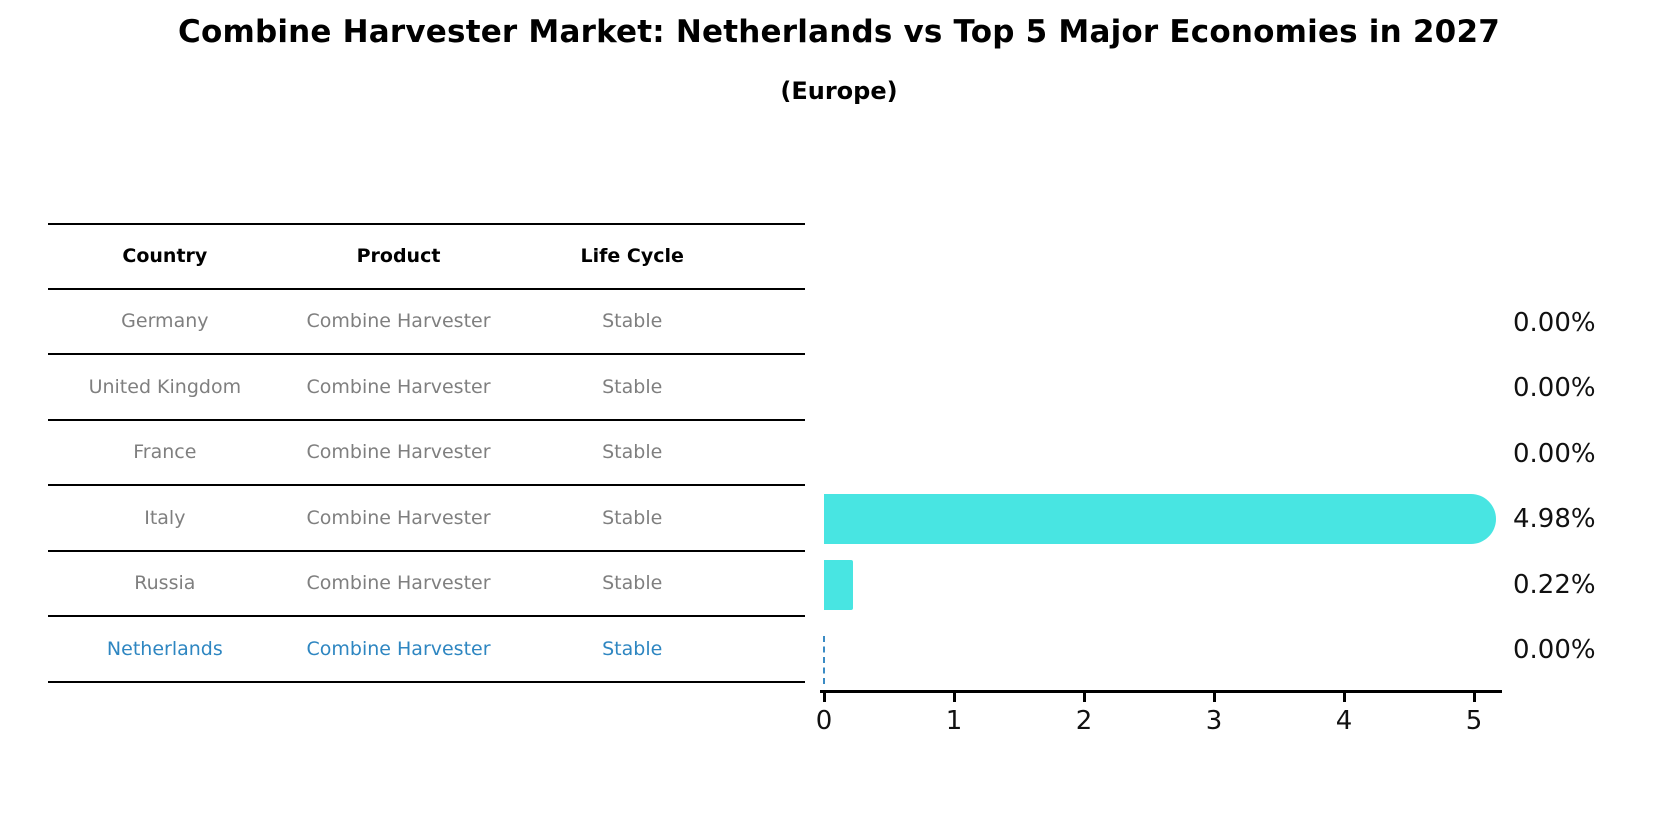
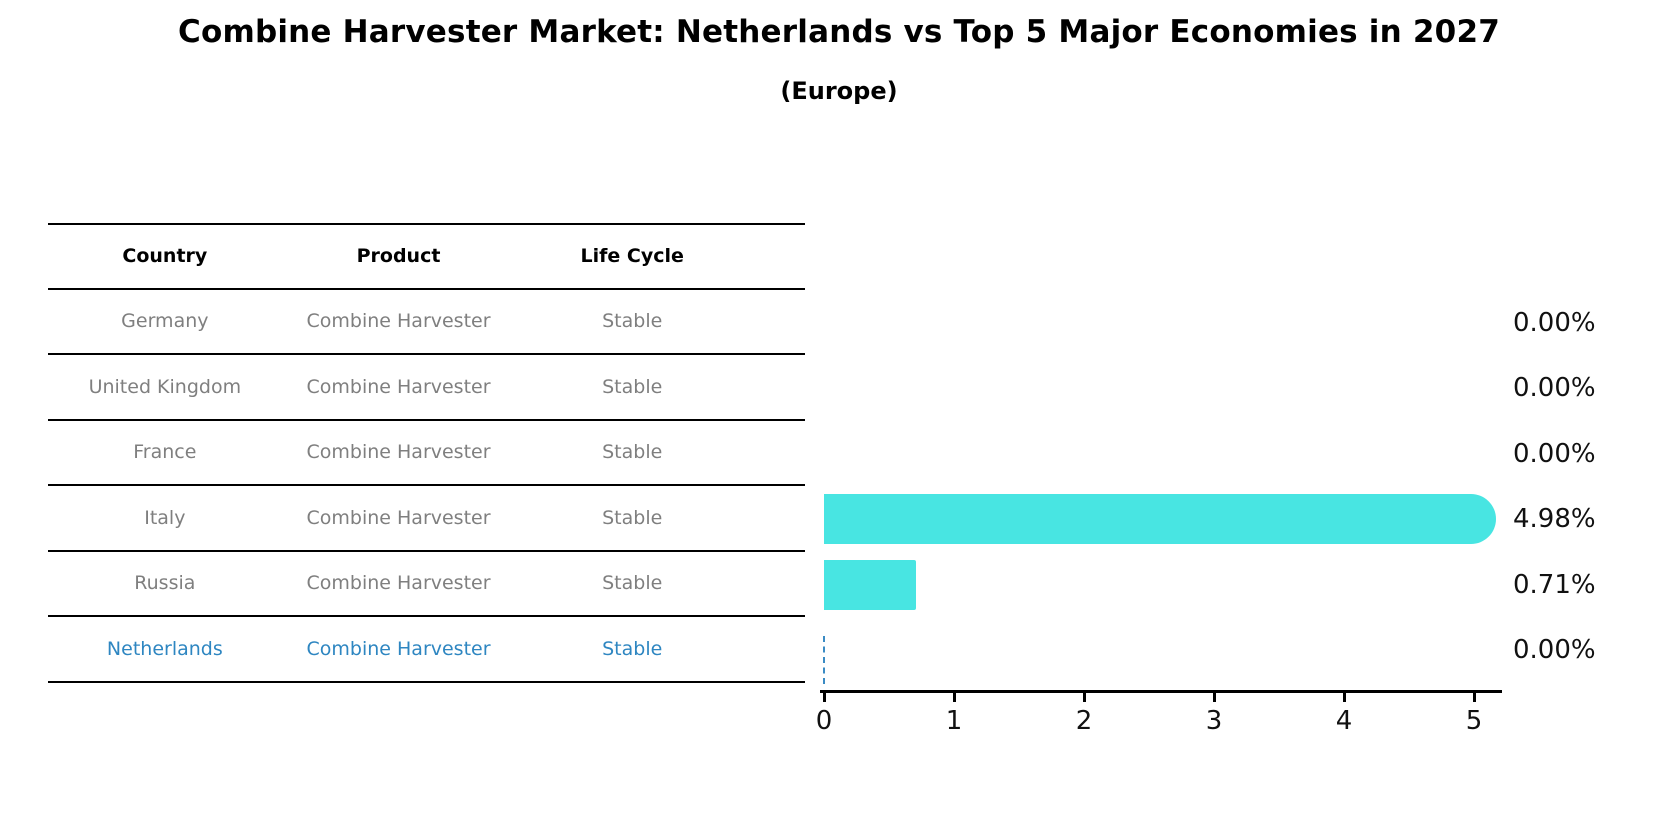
Russia: 0.22% -> 0.71%
